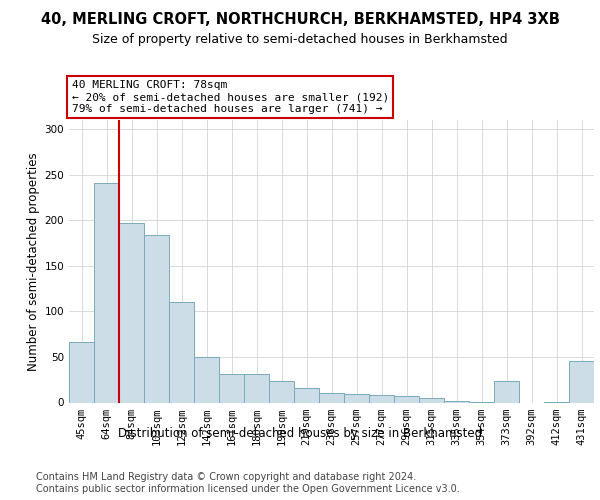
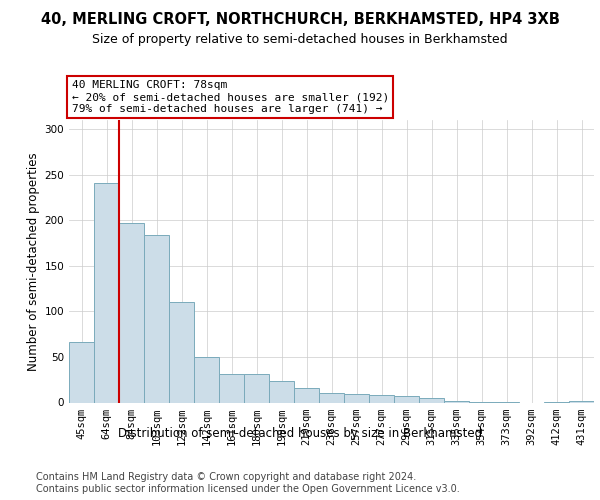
373sqm: 24 -> 1
431sqm: 46 -> 2
